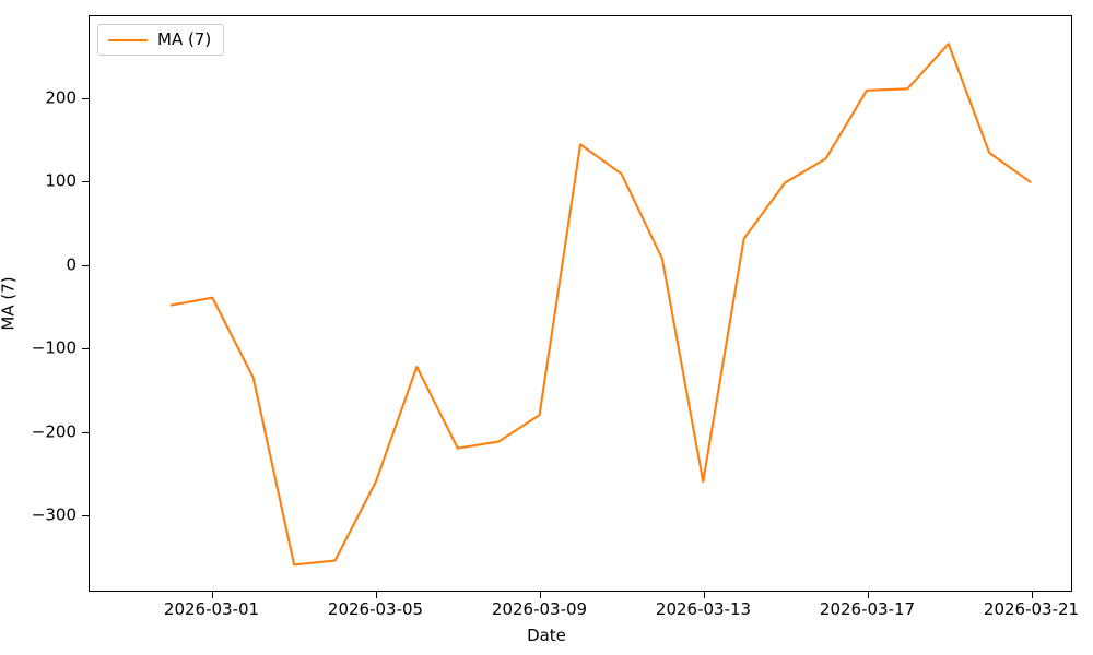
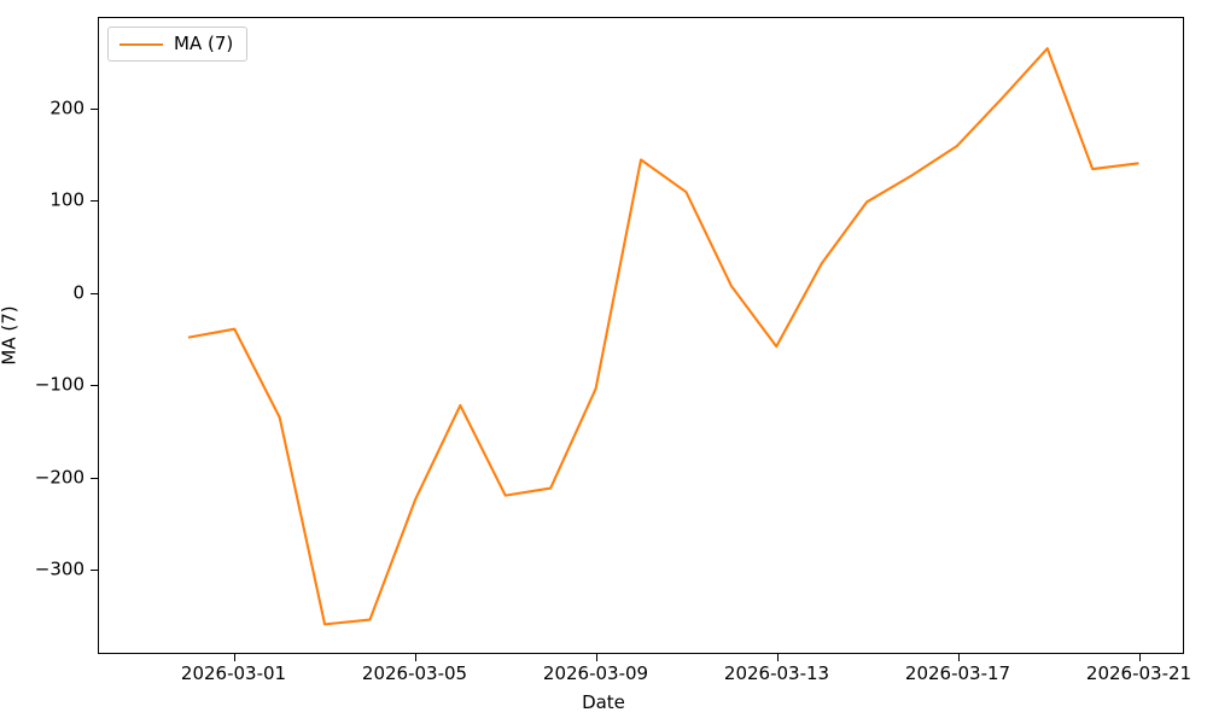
2026-03-05: -260 -> -220
2026-03-09: -180 -> -100
2026-03-13: -260 -> -60
2026-03-17: 210 -> 160
2026-03-21: 100 -> 140
